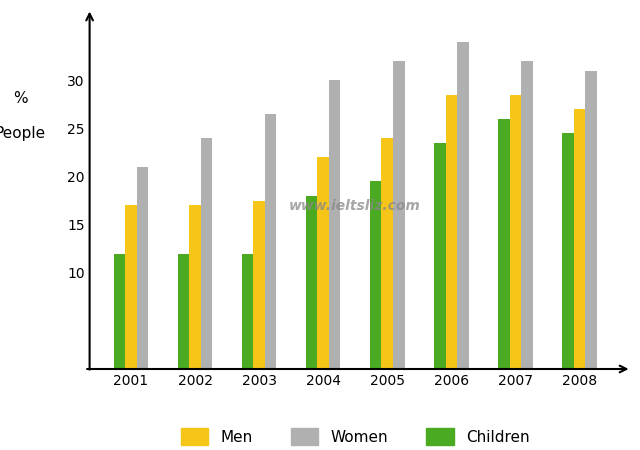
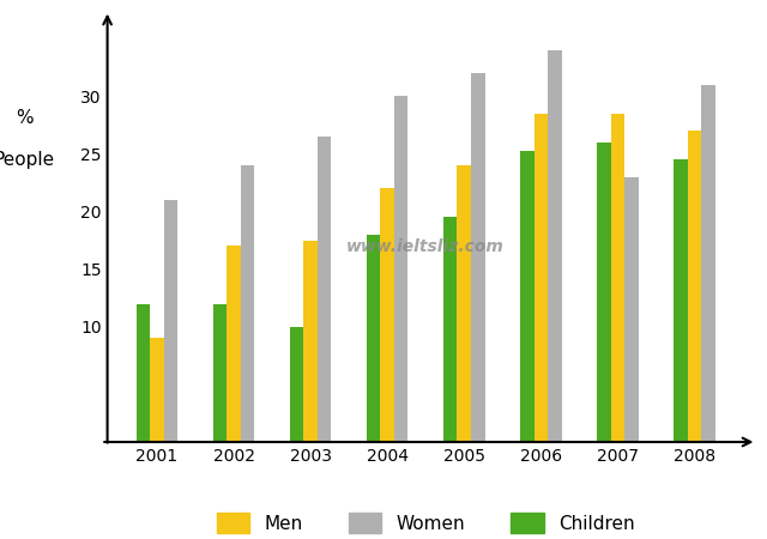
Men/2001: 17.0 -> 9.0
Children/2003: 12.0 -> 10.0
Children/2006: 23.5 -> 25.2
Women/2007: 32.0 -> 23.0
